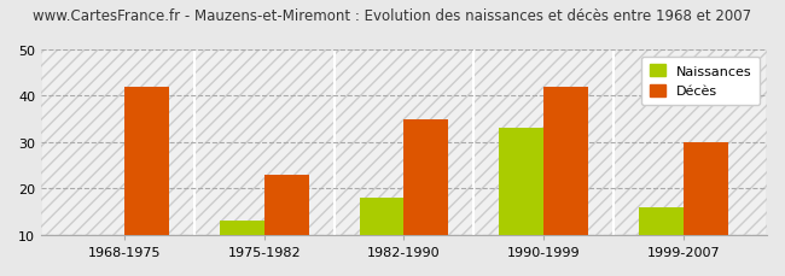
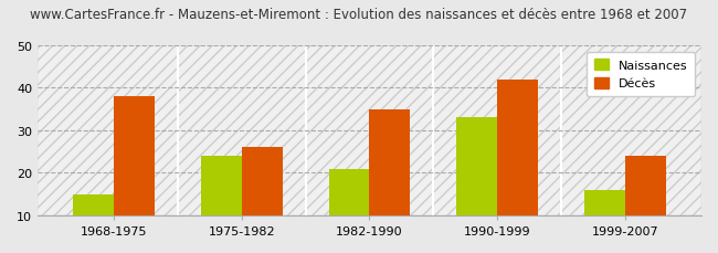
Naissances/1968-1975: 10 -> 15
Décès/1968-1975: 42 -> 38
Naissances/1975-1982: 13 -> 24
Décès/1975-1982: 23 -> 26
Naissances/1982-1990: 18 -> 21
Décès/1999-2007: 30 -> 24
